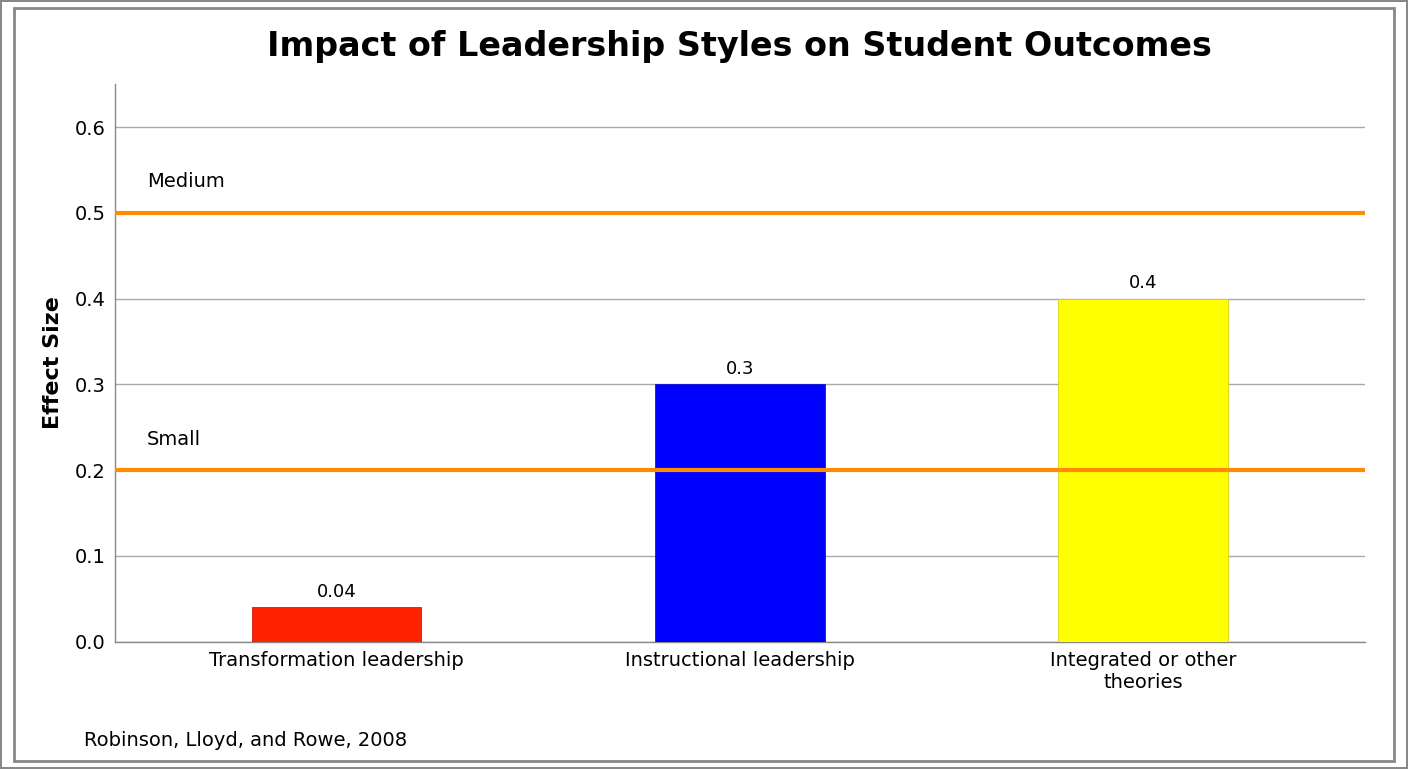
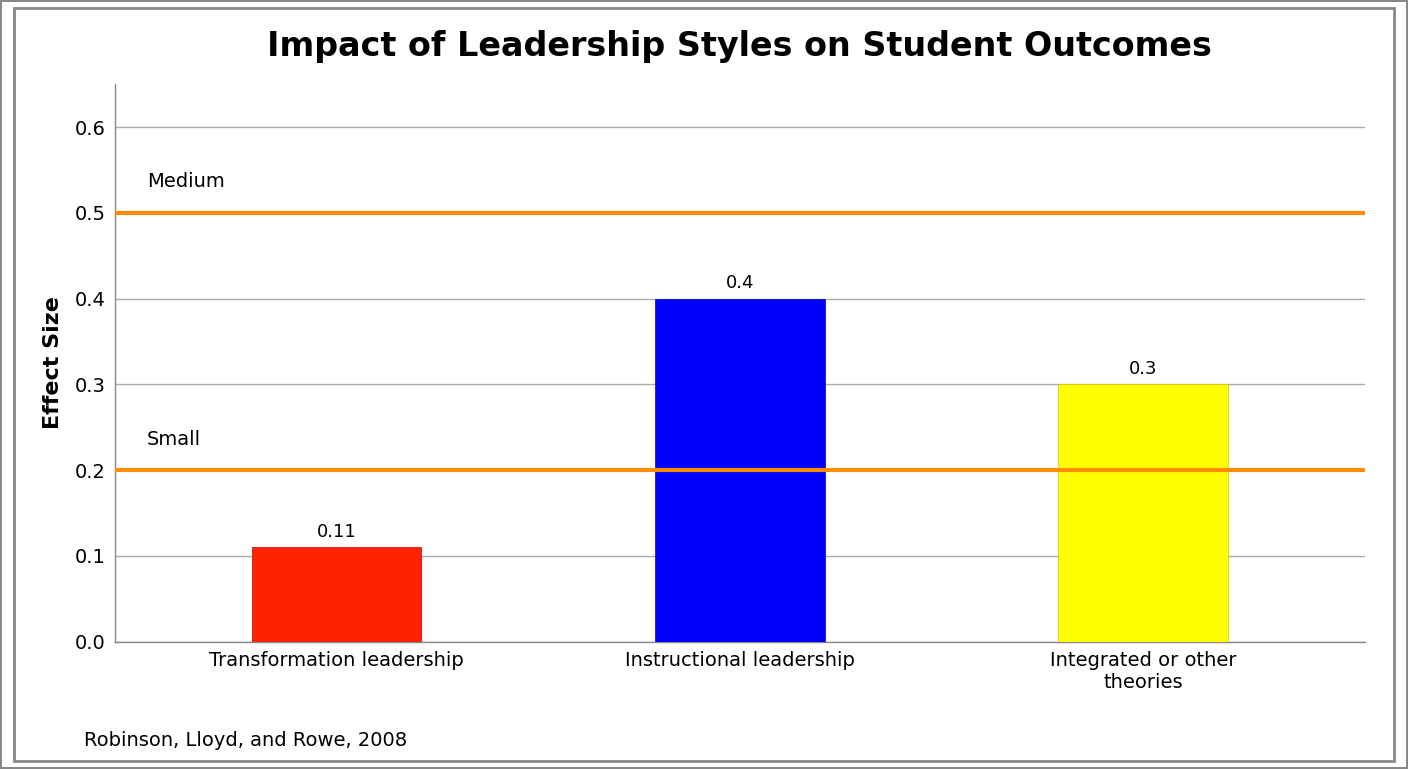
Transformation leadership: 0.04 -> 0.11
Instructional leadership: 0.3 -> 0.4
Integrated or other theories: 0.4 -> 0.3
